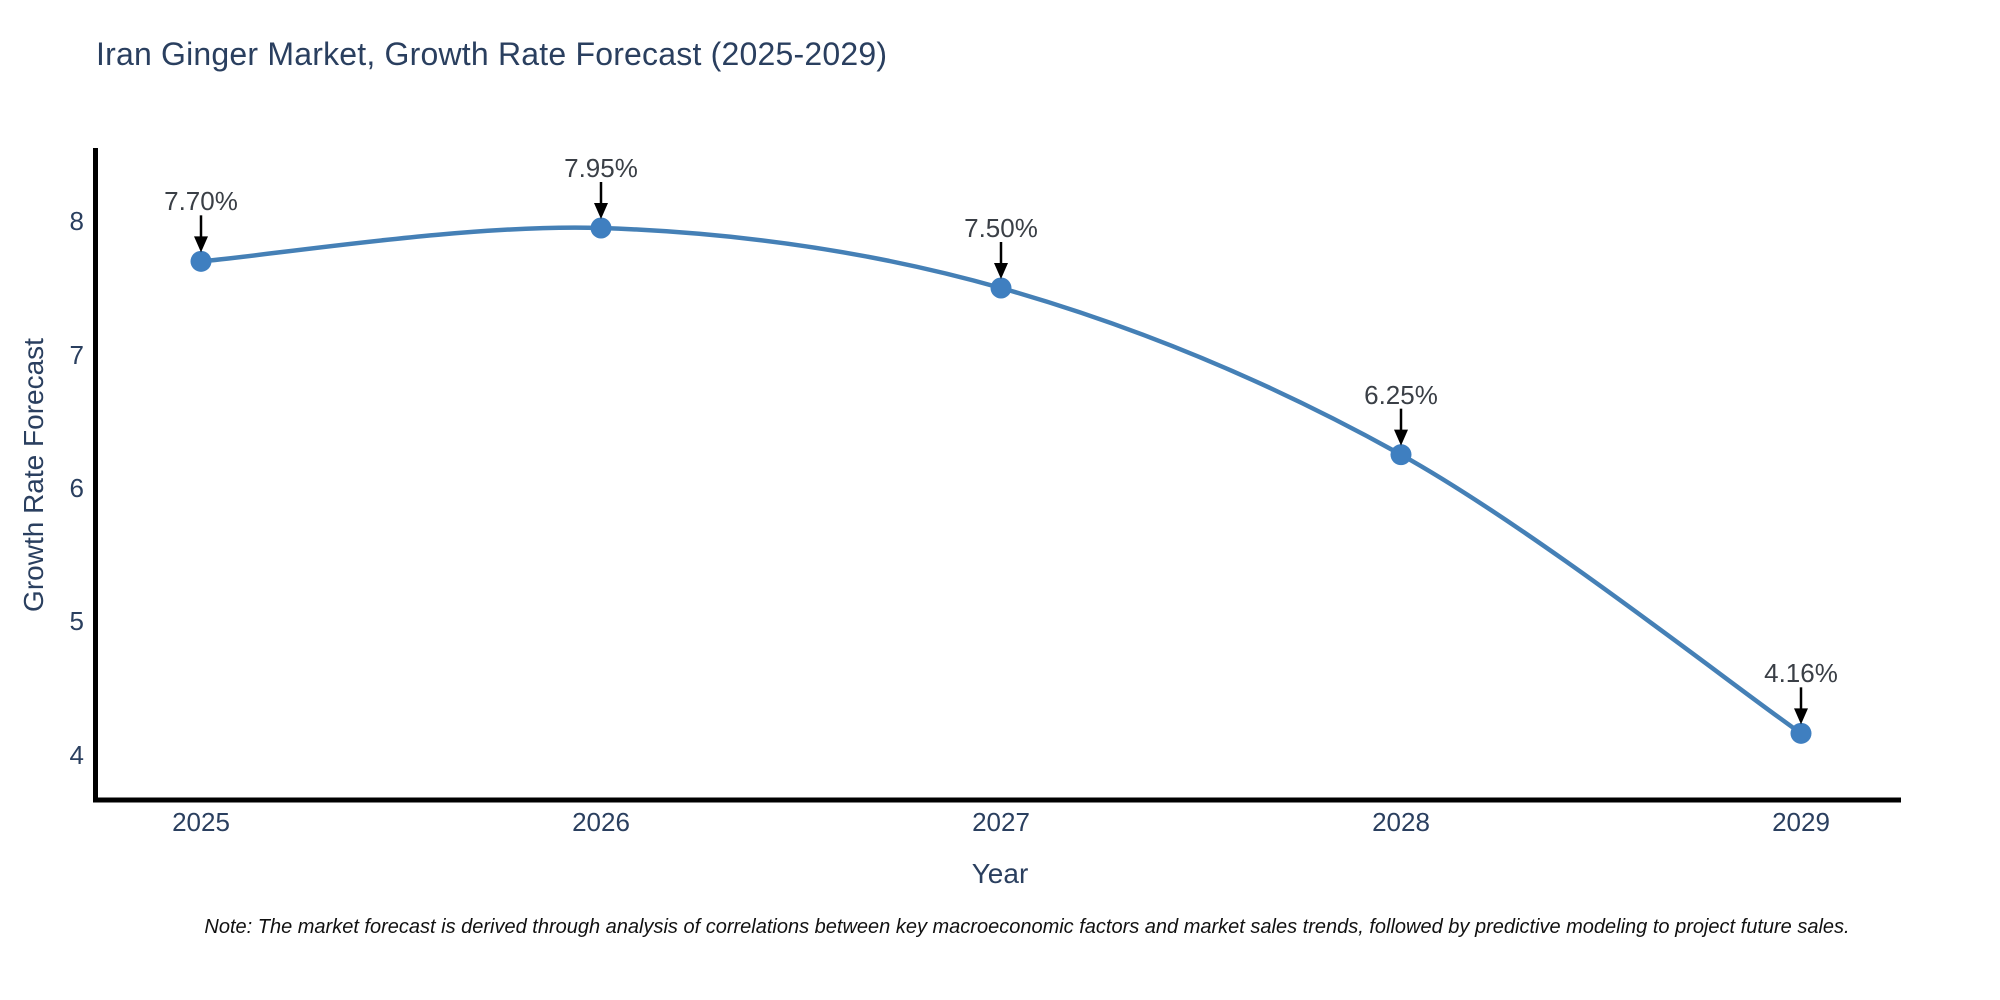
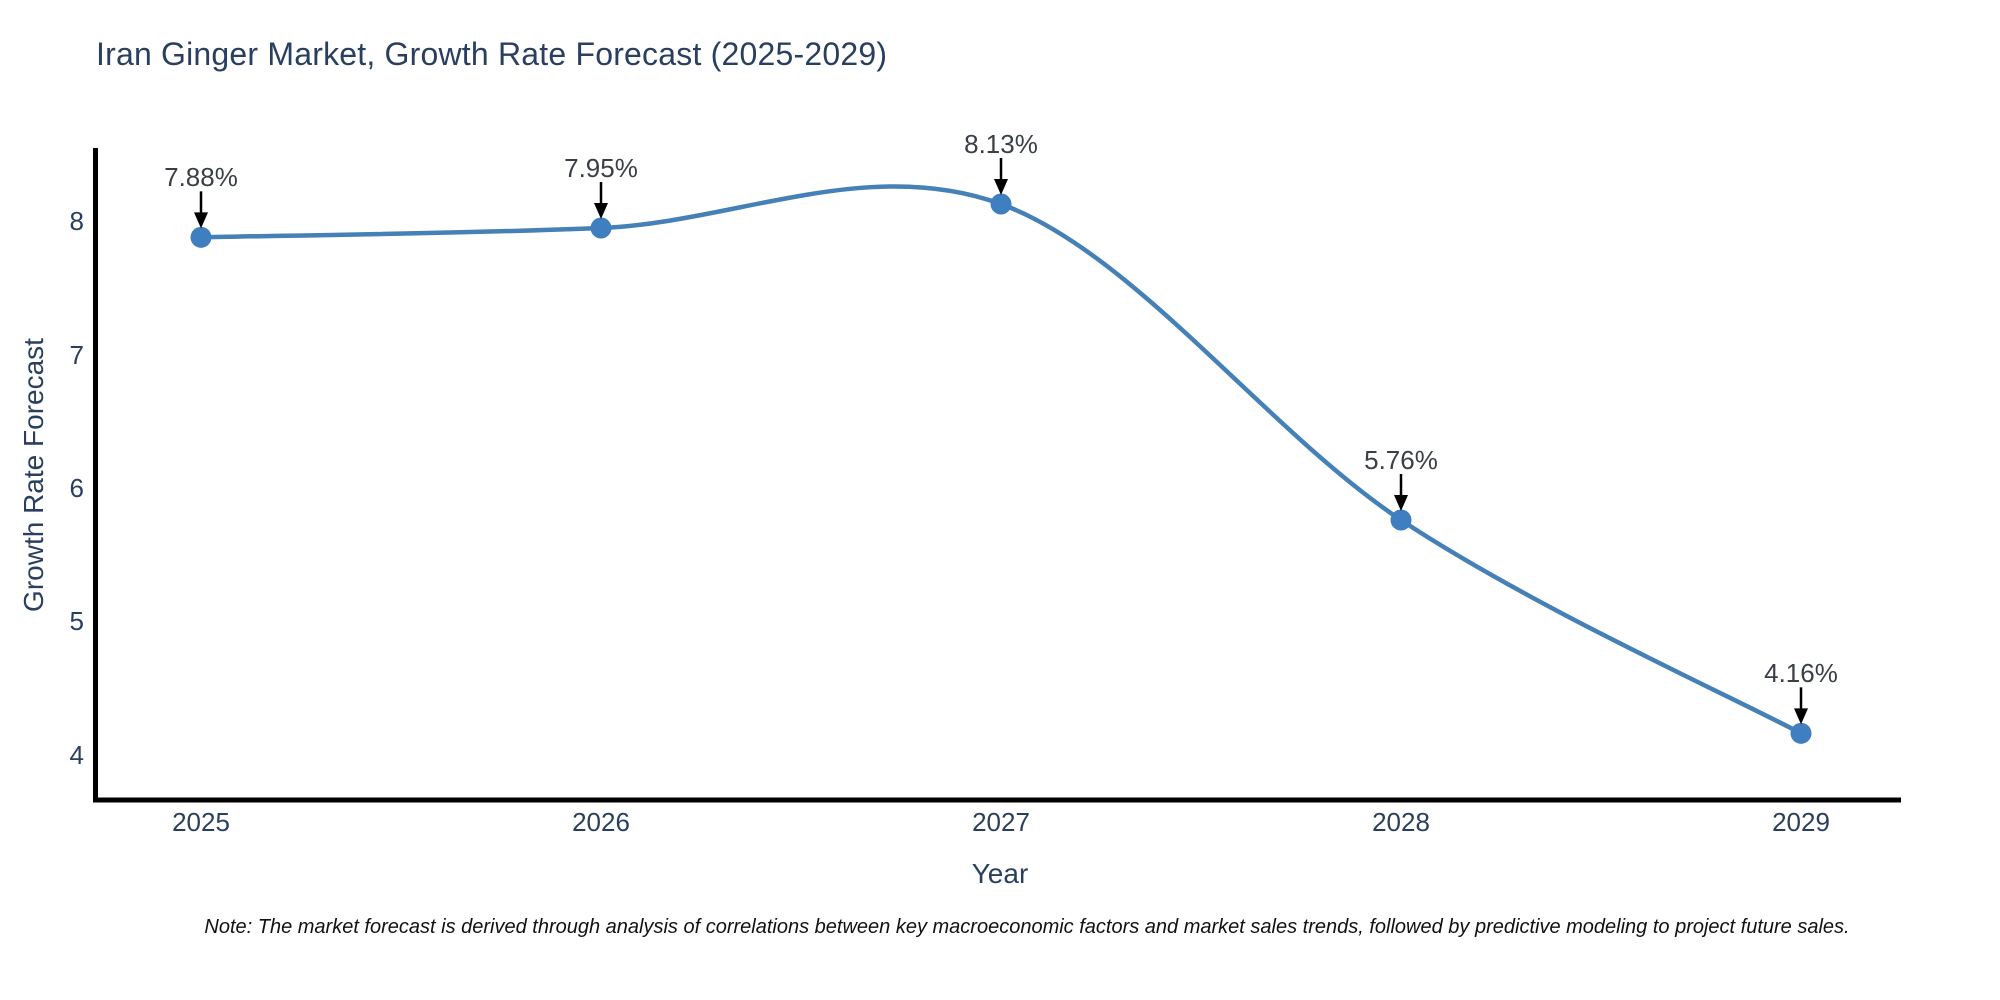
2025: 7.70% -> 7.88%
2027: 7.50% -> 8.13%
2028: 6.25% -> 5.76%
